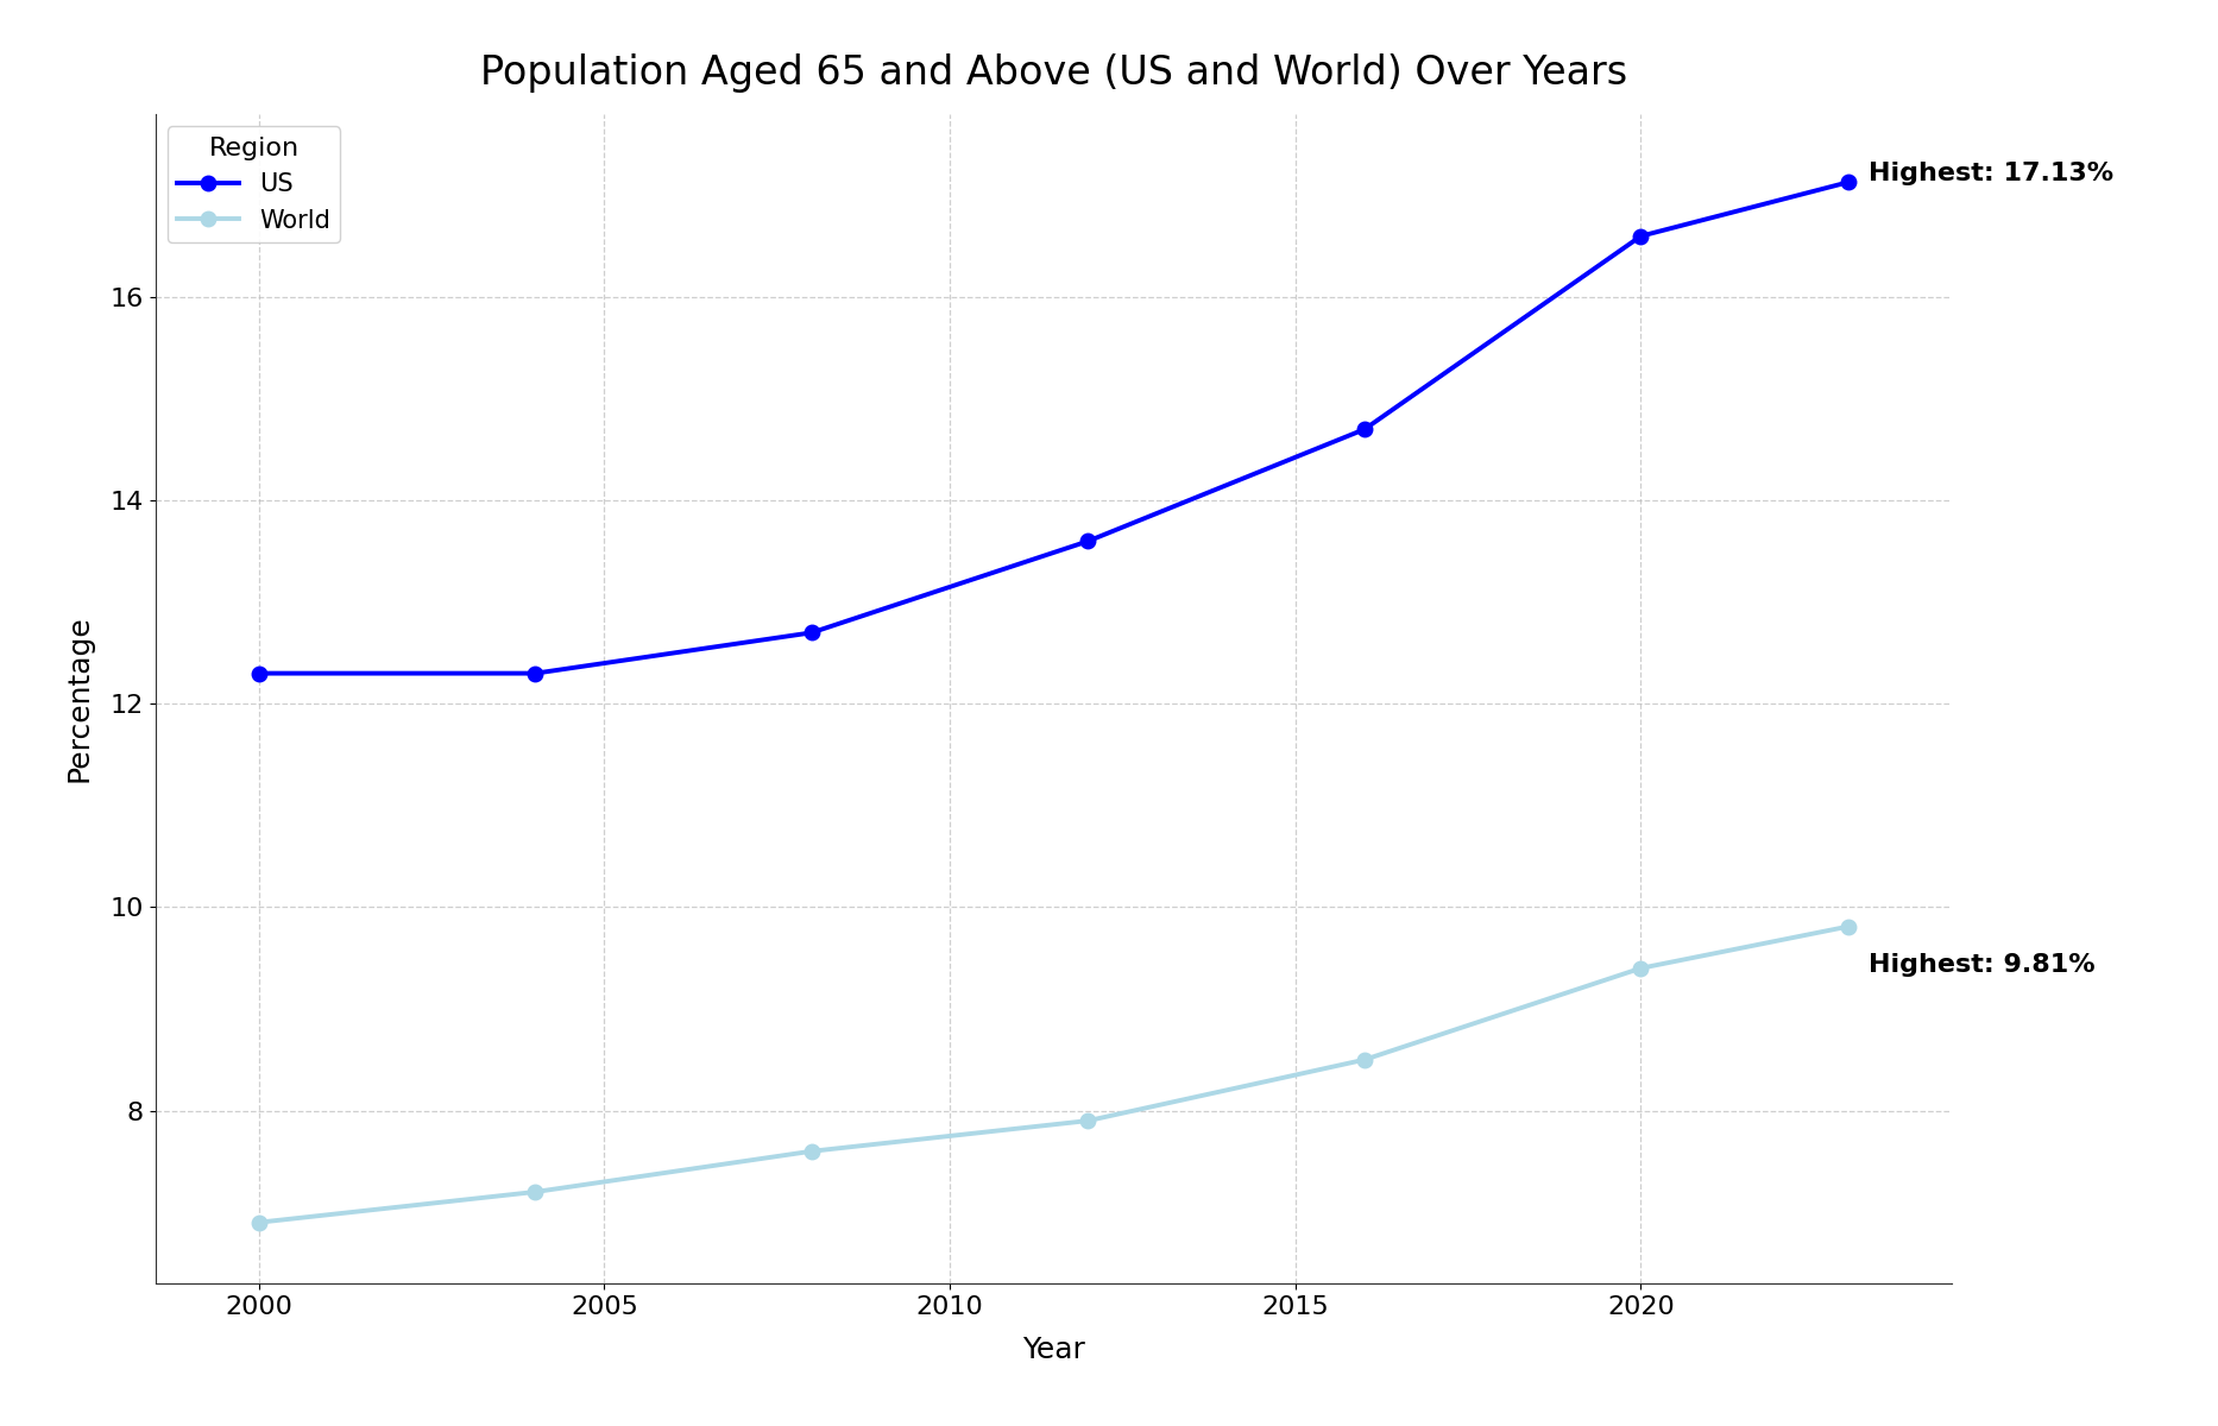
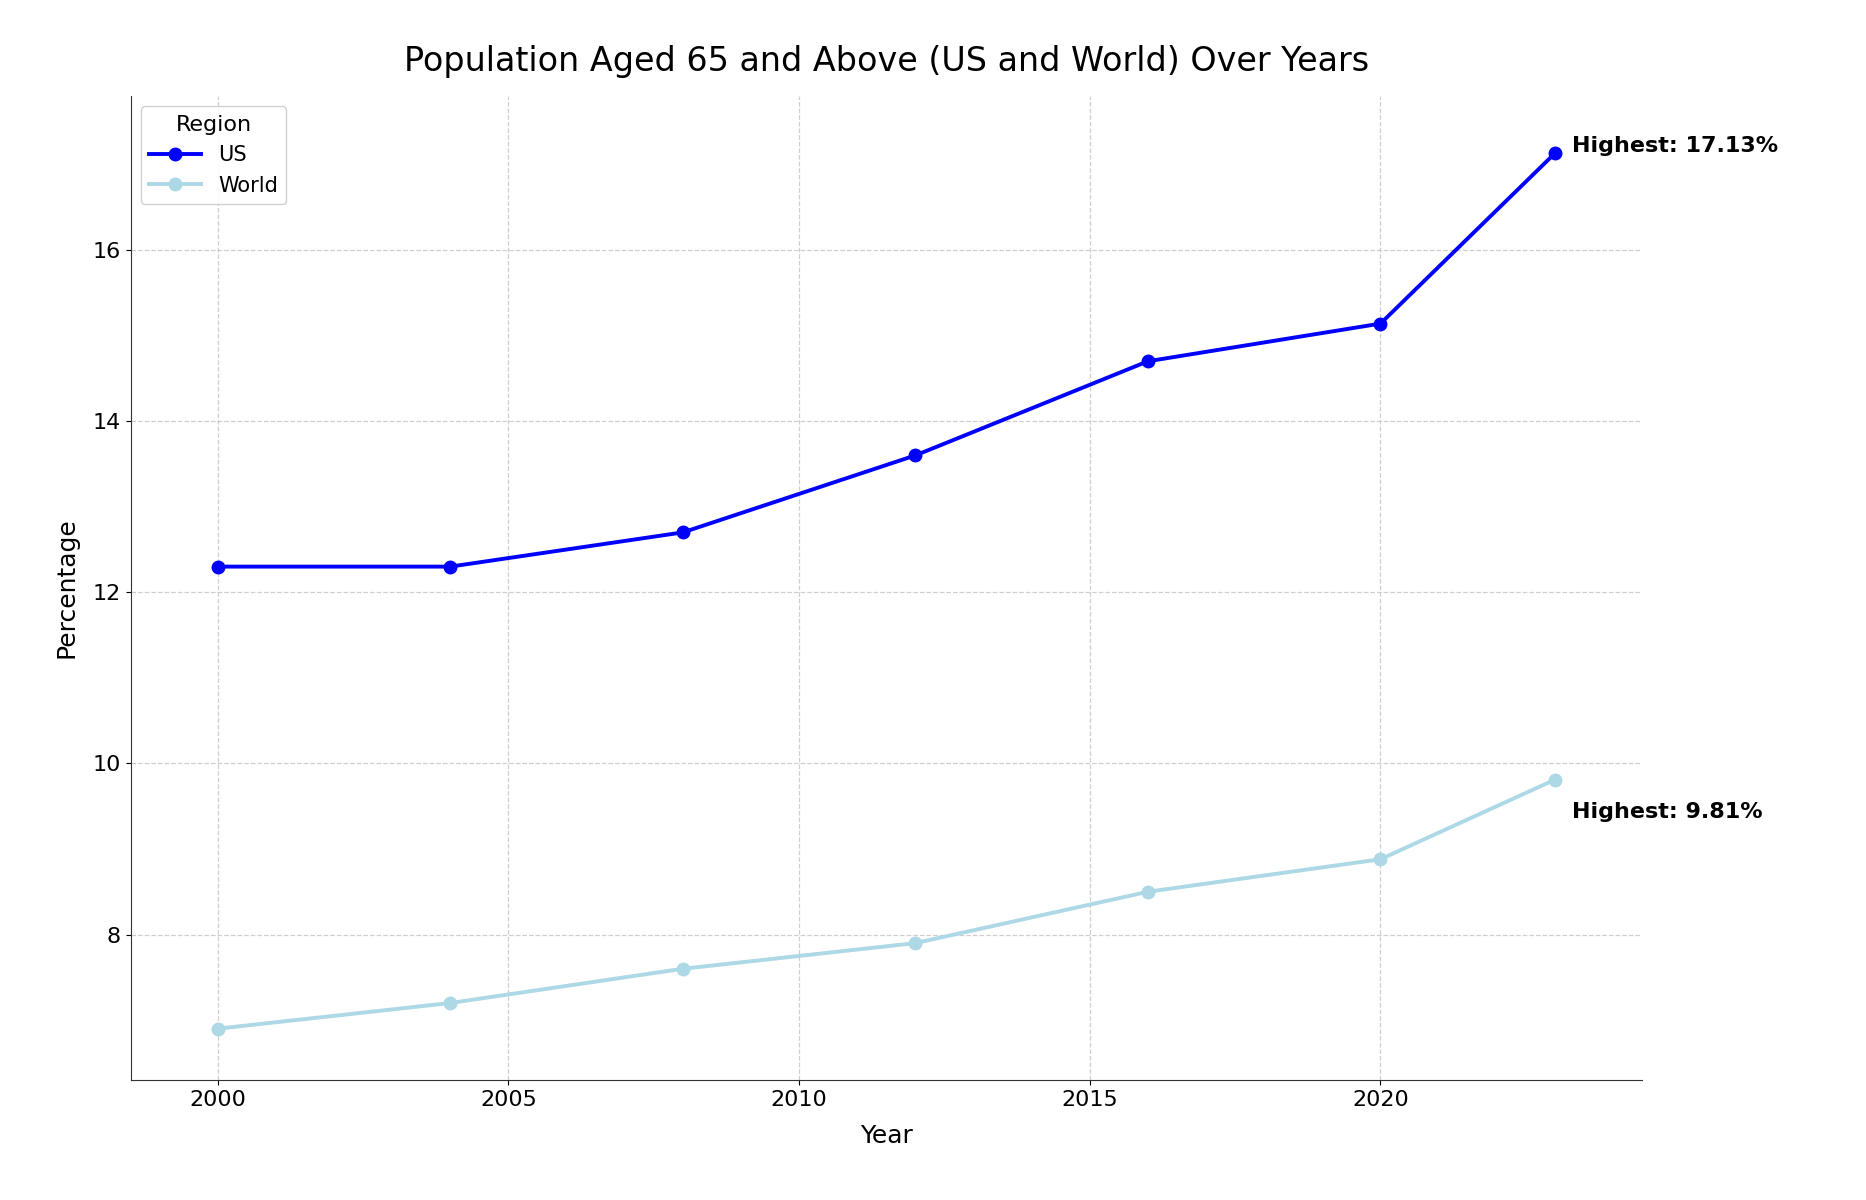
US/2020: 16.60 -> 15.14
World/2020: 9.40 -> 8.88
